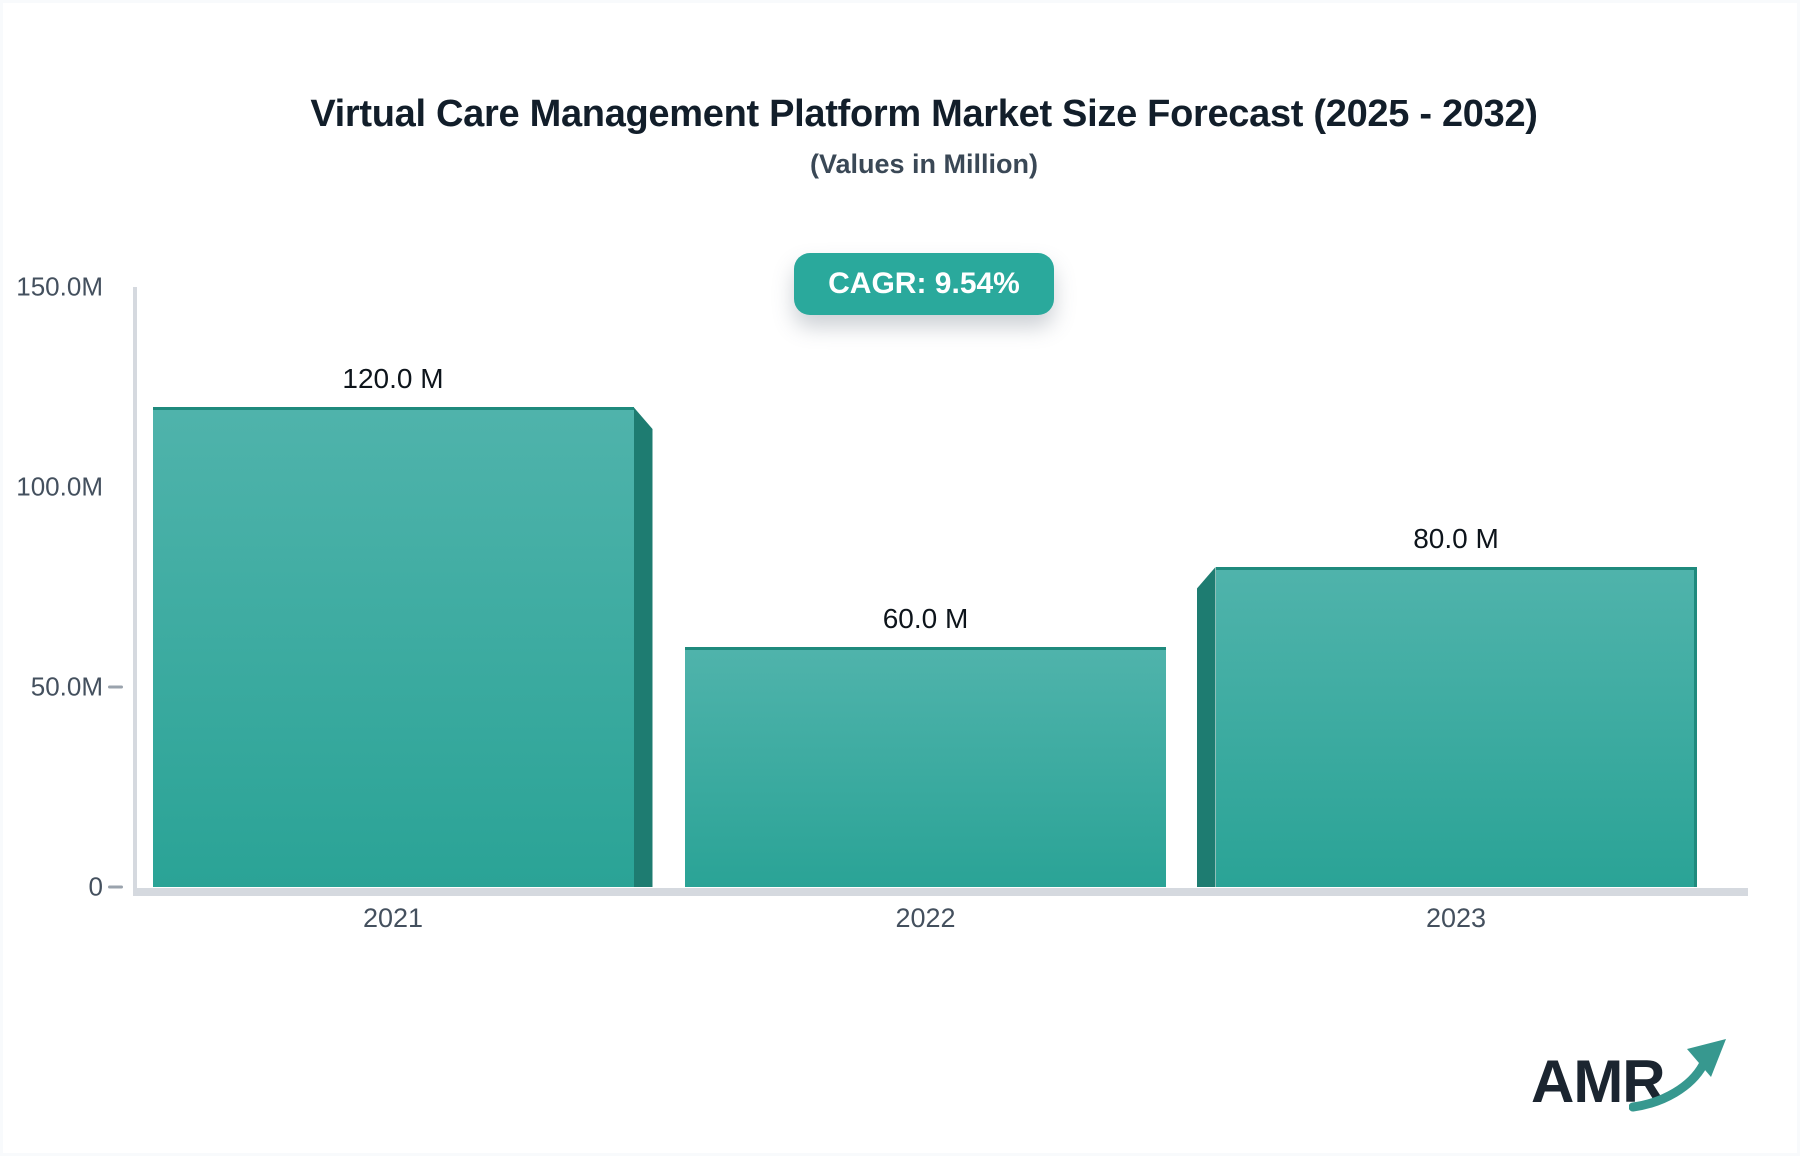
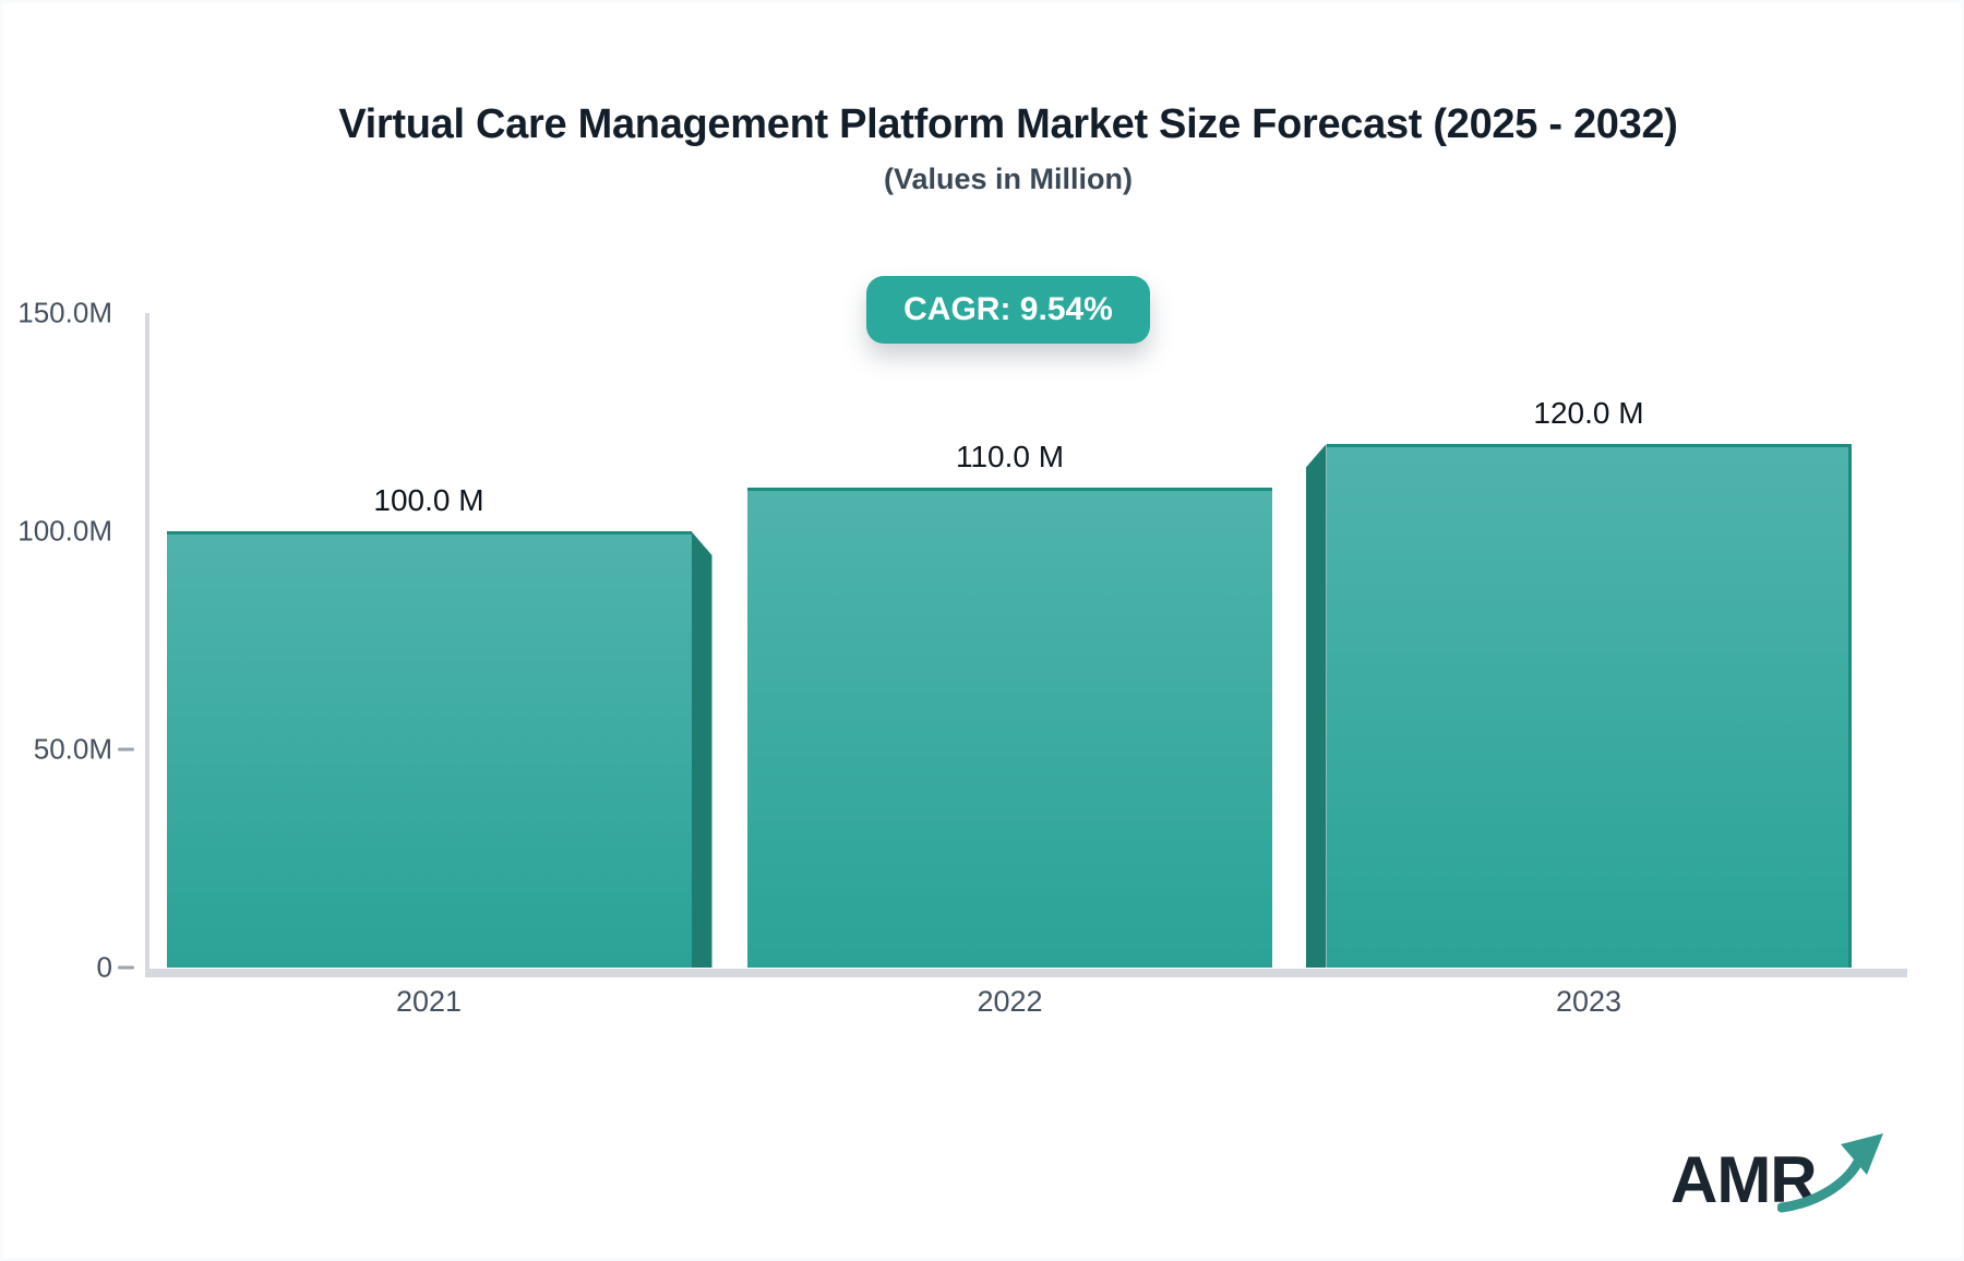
2021: 120.0 -> 100.0
2022: 60.0 -> 110.0
2023: 80.0 -> 120.0
